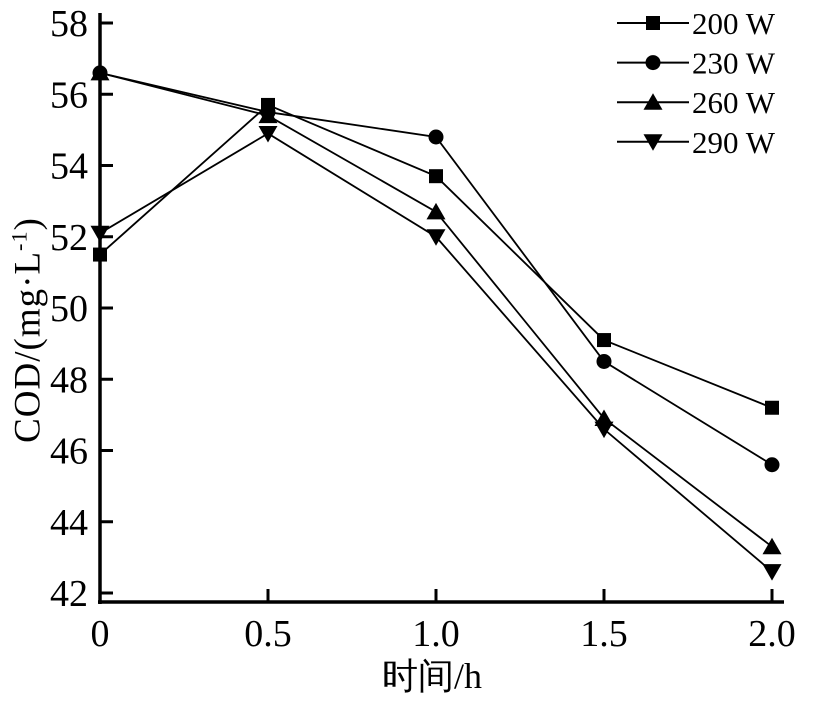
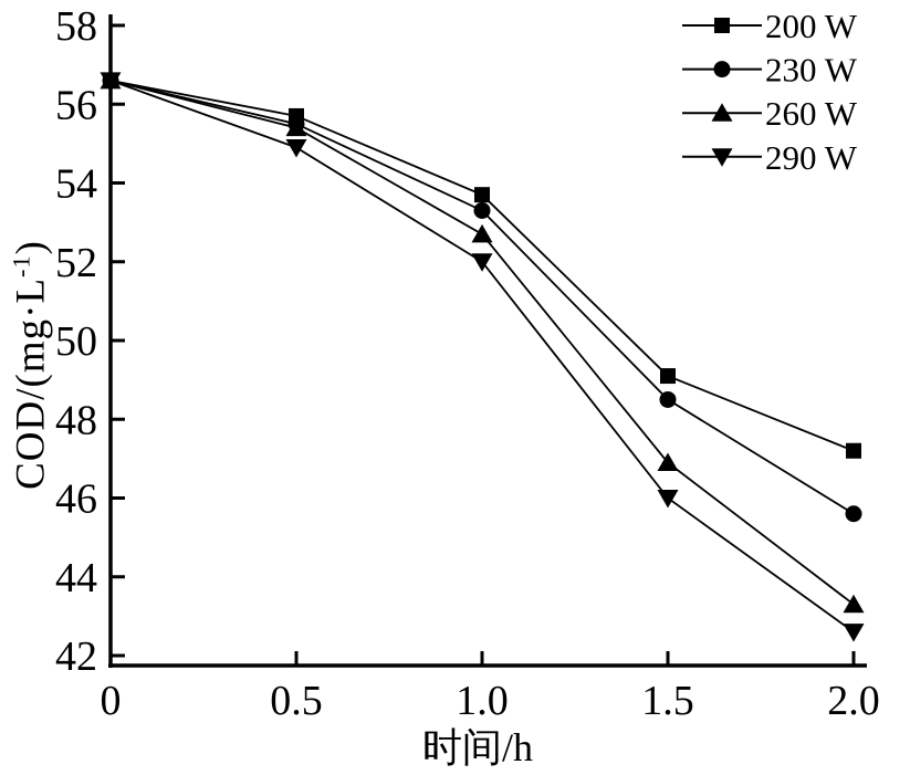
200 W/0: 51.5 -> 56.6
290 W/0: 52.1 -> 56.6
230 W/1.0: 54.8 -> 53.3
290 W/1.5: 46.6 -> 46.0
